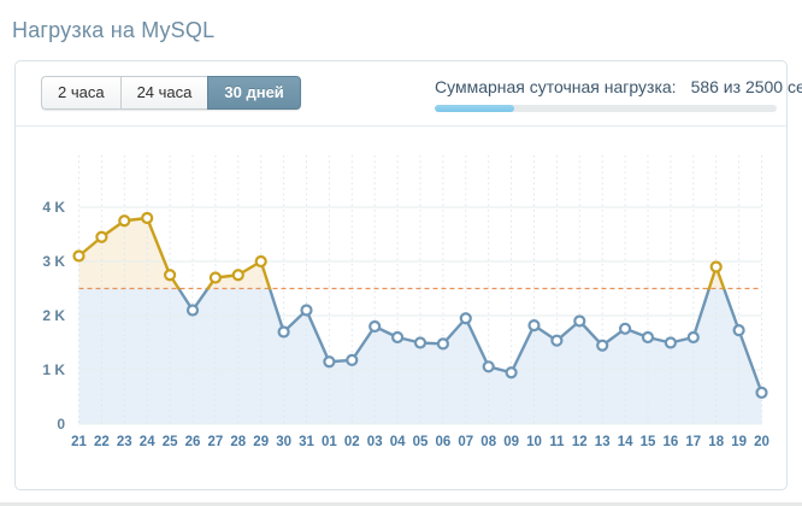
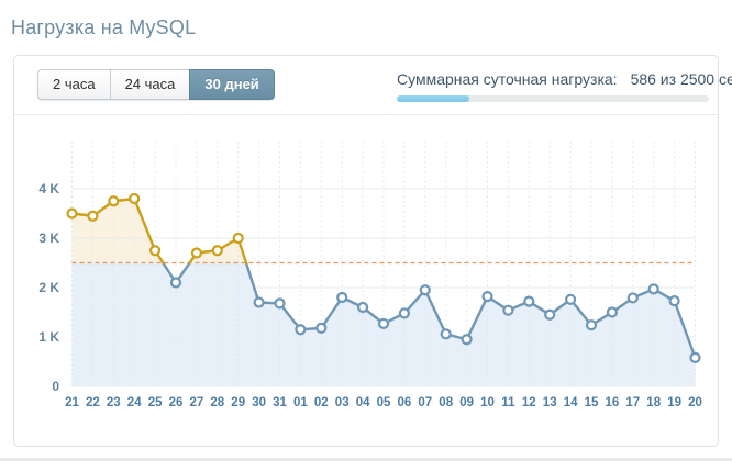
21: 3.1K -> 3.5K
31: 2.1K -> 1.7K
05: 1.5K -> 1.3K
12: 1.9K -> 1.7K
15: 1.6K -> 1.2K
17: 1.6K -> 1.8K
18: 2.9K -> 2.0K
